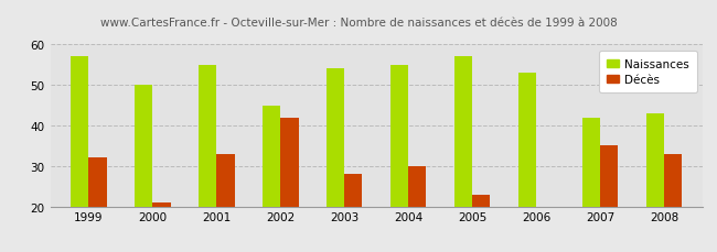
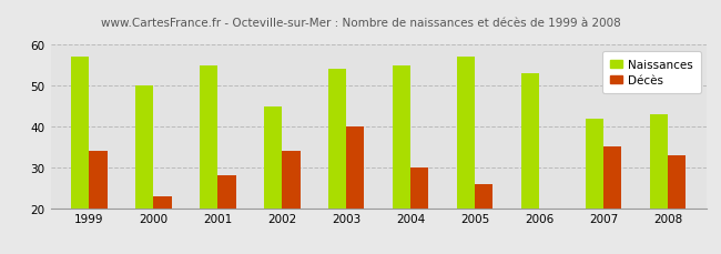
Décès/1999: 32 -> 34
Décès/2000: 21 -> 23
Décès/2001: 33 -> 28
Décès/2002: 42 -> 34
Décès/2003: 28 -> 40
Décès/2005: 23 -> 26
